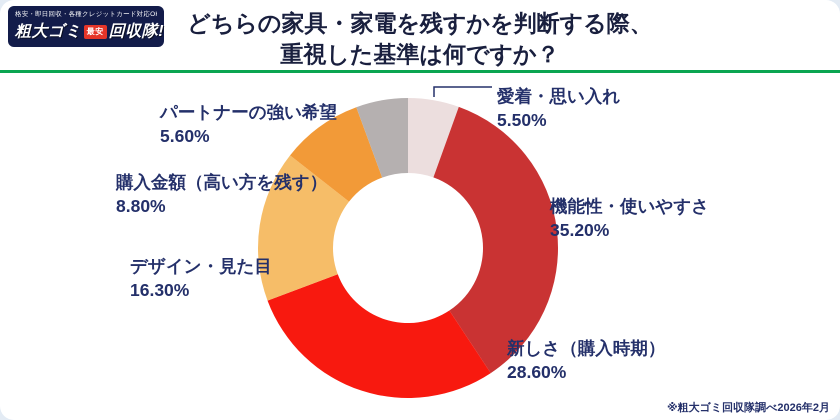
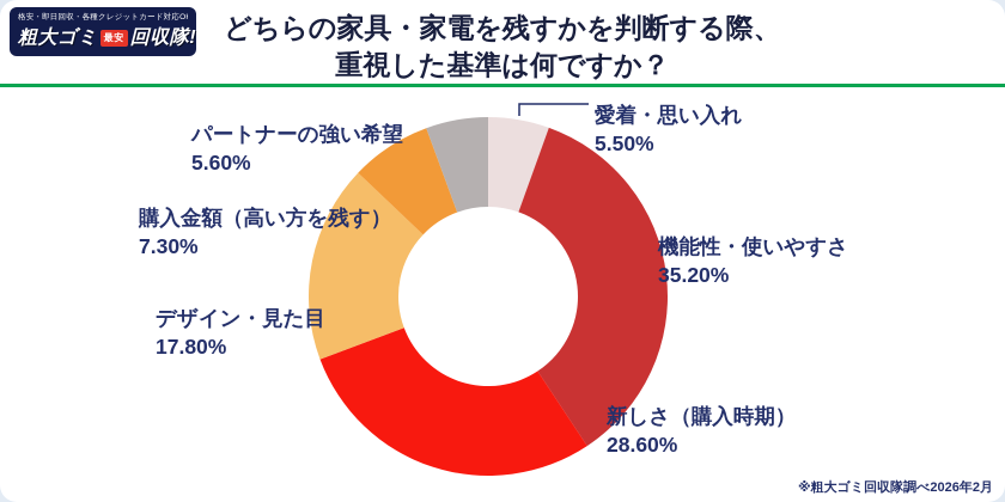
デザイン・見た目: 16.30% -> 17.80%
購入金額（高い方を残す）: 8.80% -> 7.30%
